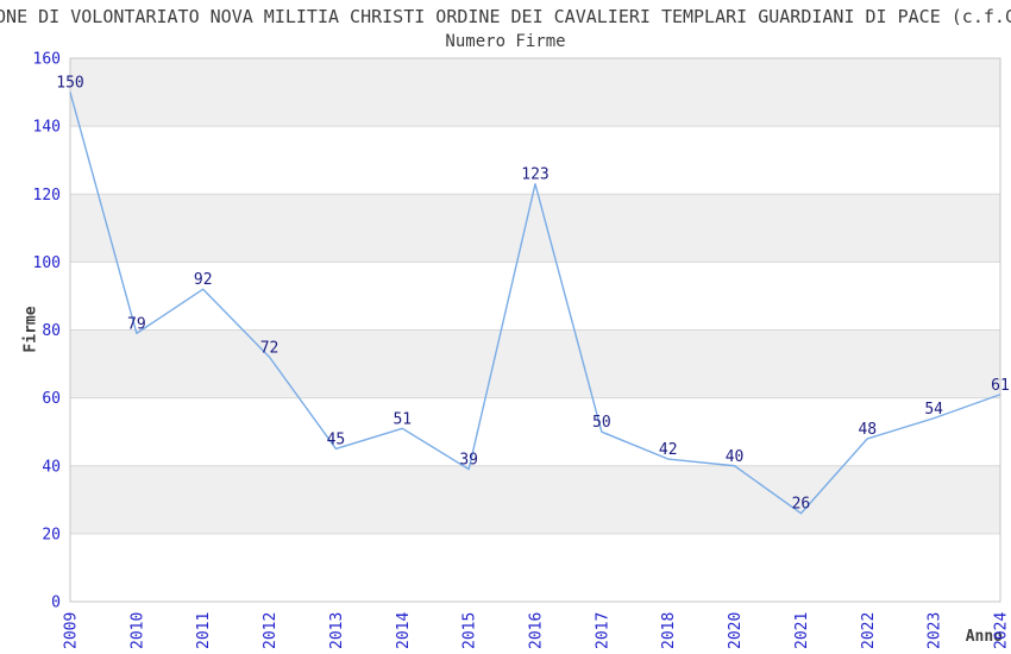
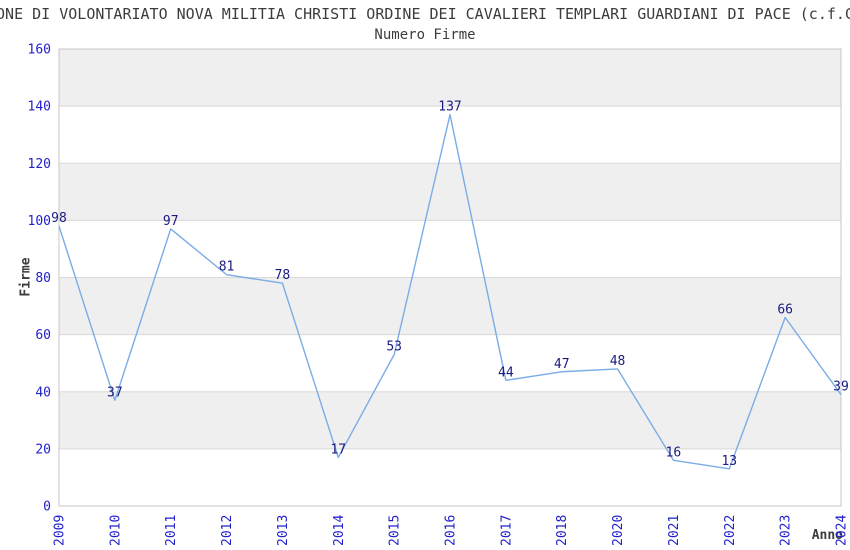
2009: 150 -> 98
2010: 79 -> 37
2011: 92 -> 97
2012: 72 -> 81
2013: 45 -> 78
2014: 51 -> 17
2015: 39 -> 53
2016: 123 -> 137
2017: 50 -> 44
2018: 42 -> 47
2020: 40 -> 48
2021: 26 -> 16
2022: 48 -> 13
2023: 54 -> 66
2024: 61 -> 39
